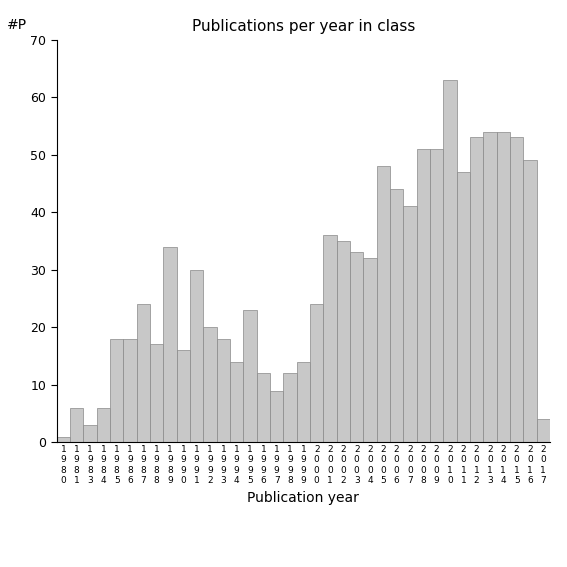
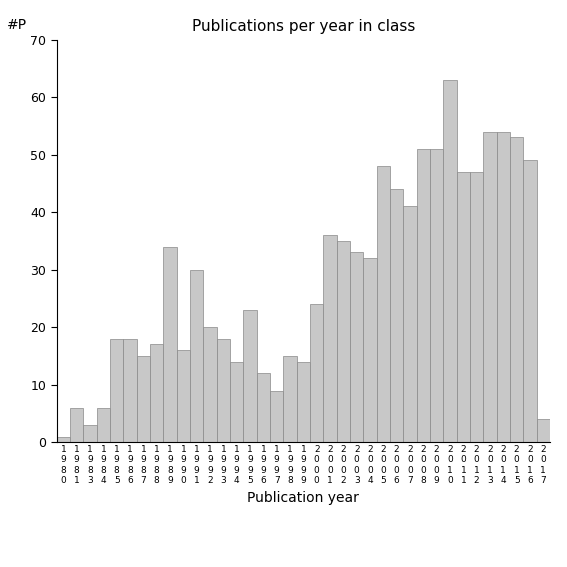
1 9 8 7: 24 -> 15
1 9 9 8: 12 -> 15
2 0 1 2: 53 -> 47
